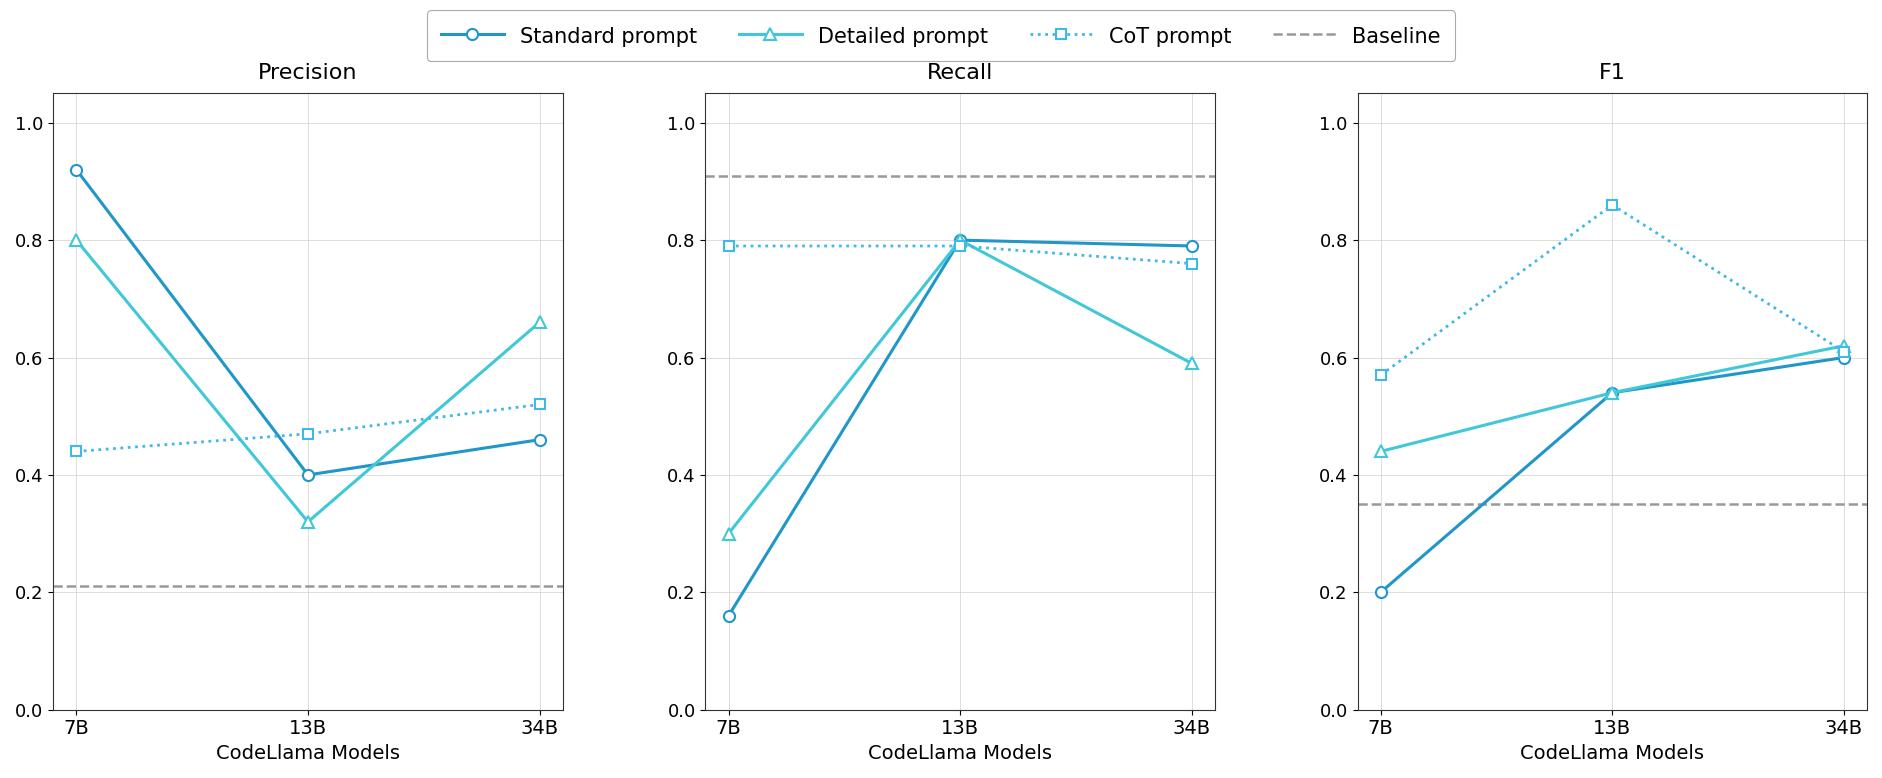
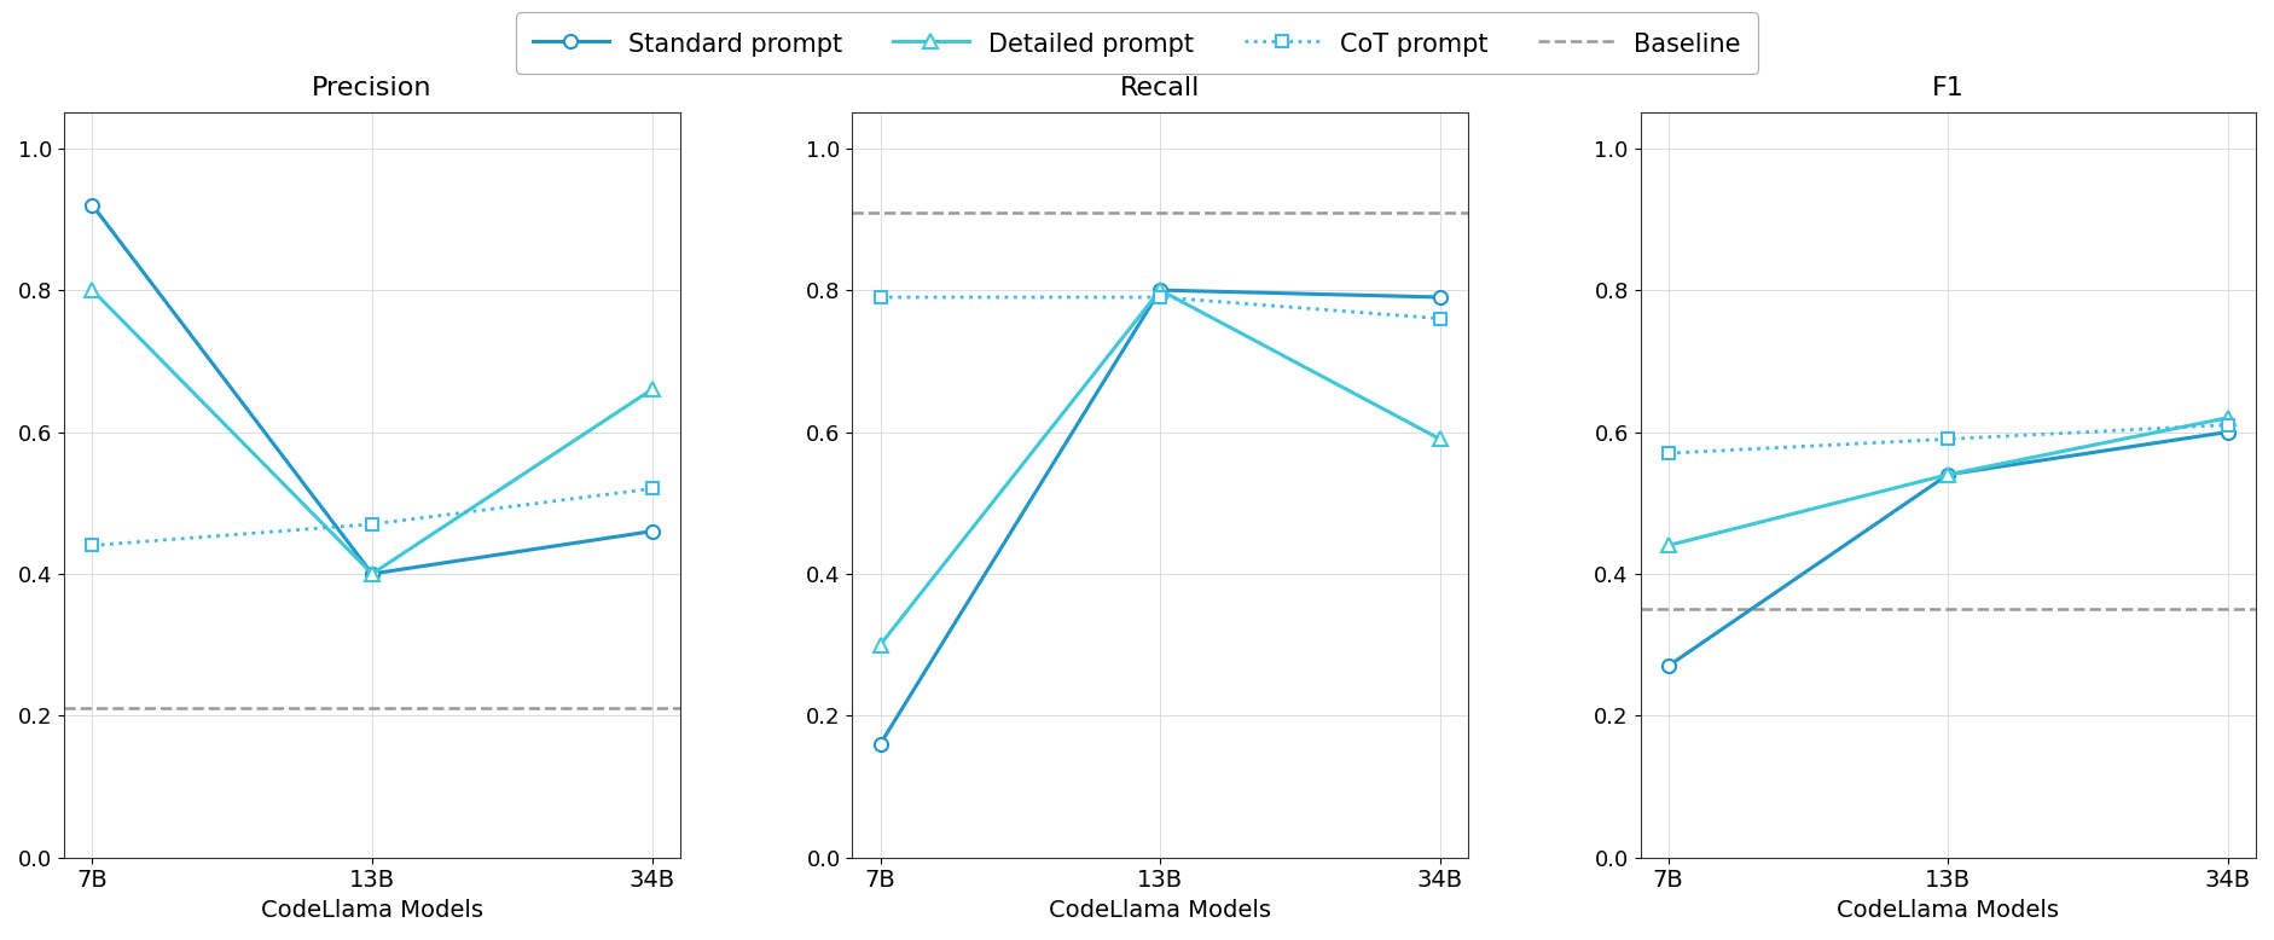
Precision/Detailed prompt/13B: 0.32 -> 0.40
F1/Standard prompt/7B: 0.20 -> 0.27
F1/CoT prompt/13B: 0.86 -> 0.59
